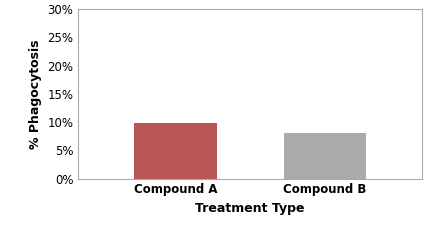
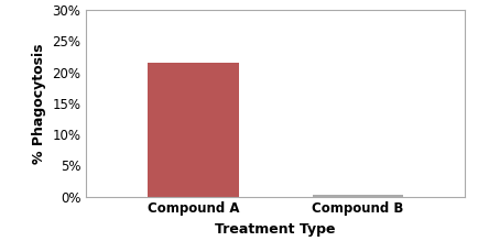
Compound A: 9.8% -> 21.5%
Compound B: 8.0% -> 0.3%
